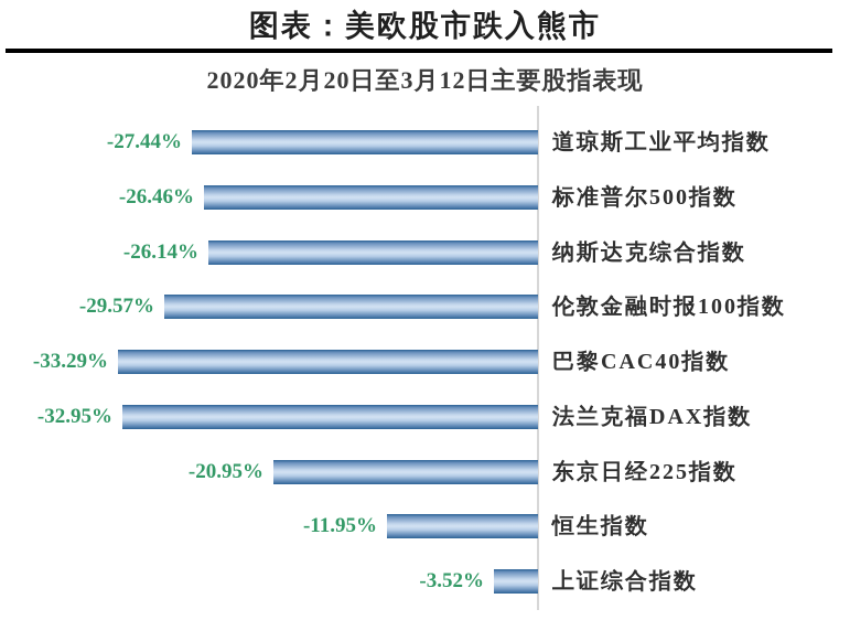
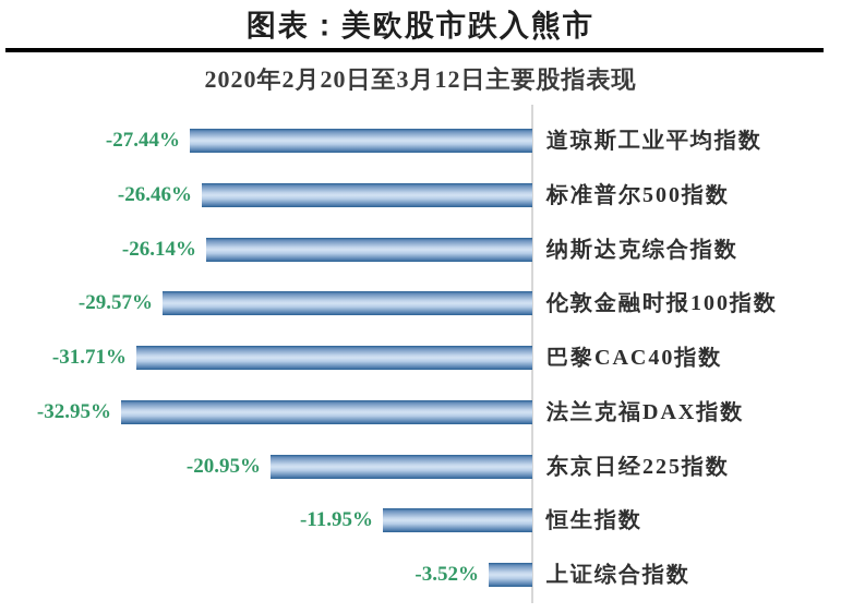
巴黎CAC40指数: -33.29% -> -31.71%
